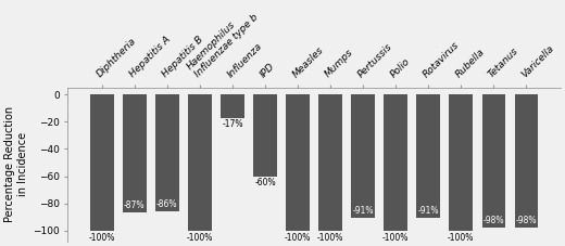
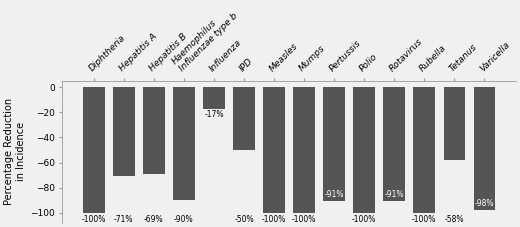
Hepatitis A: -87% -> -71%
Hepatitis B: -86% -> -69%
Haemophilus Influenzae type b: -100% -> -90%
IPD: -60% -> -50%
Tetanus: -98% -> -58%
